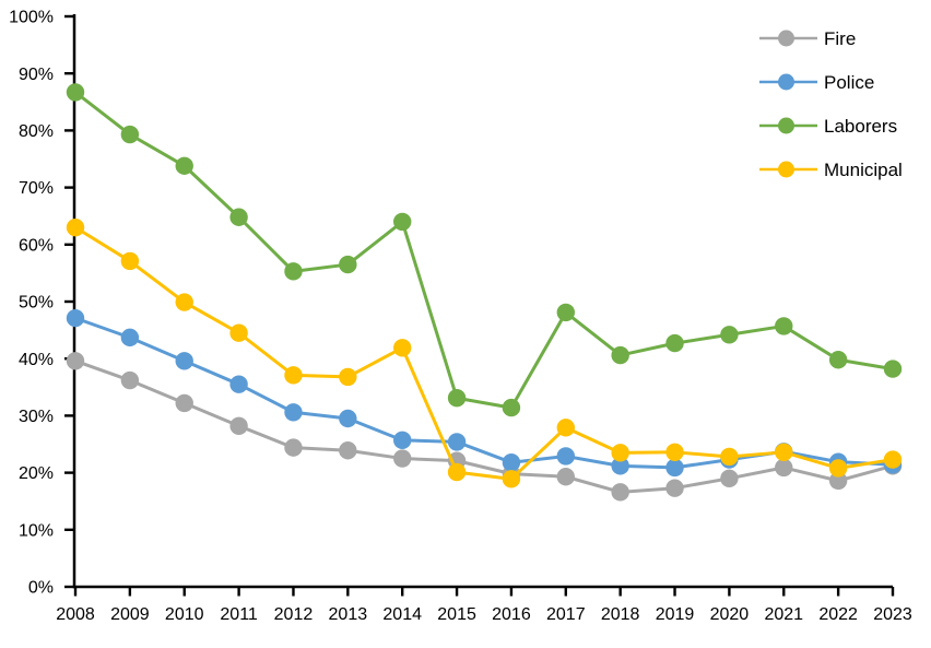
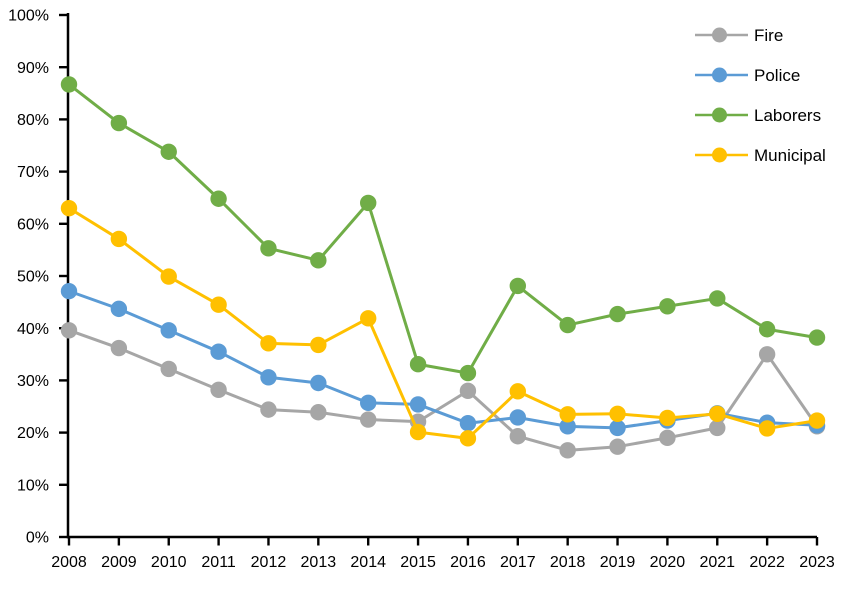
Laborers/2013: 56% -> 53%
Fire/2016: 20% -> 28%
Fire/2022: 19% -> 35%
